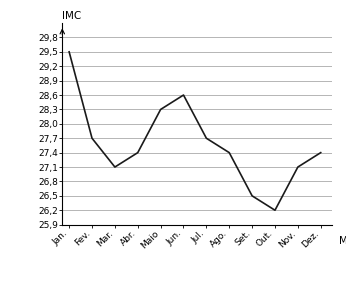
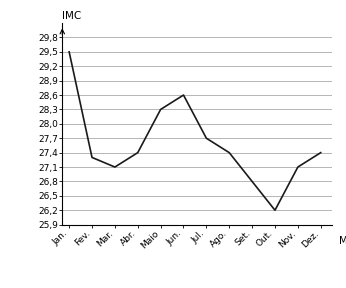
Fev.: 27,7 -> 27,3
Set.: 26,5 -> 26,8
